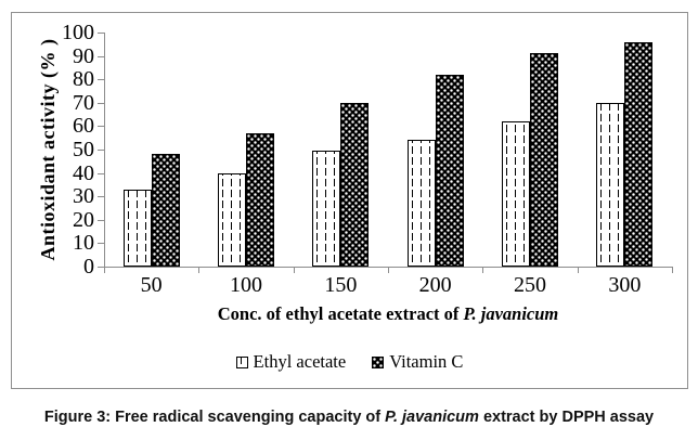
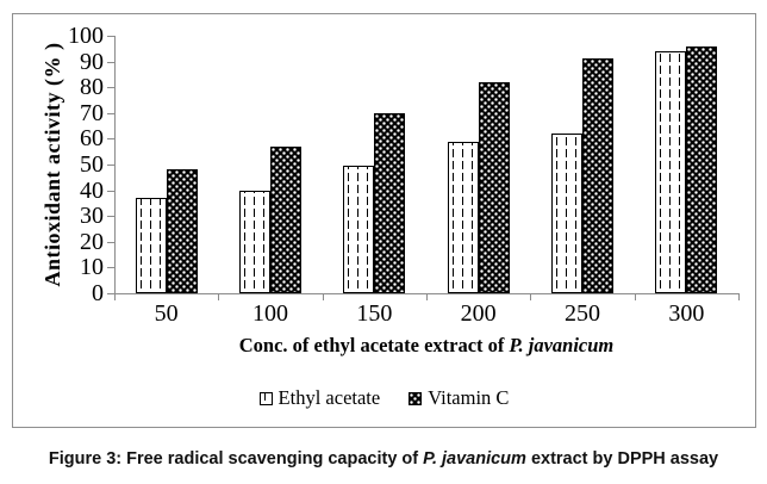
Ethyl acetate/50: 33 -> 37
Ethyl acetate/200: 54 -> 59
Ethyl acetate/300: 70 -> 94
